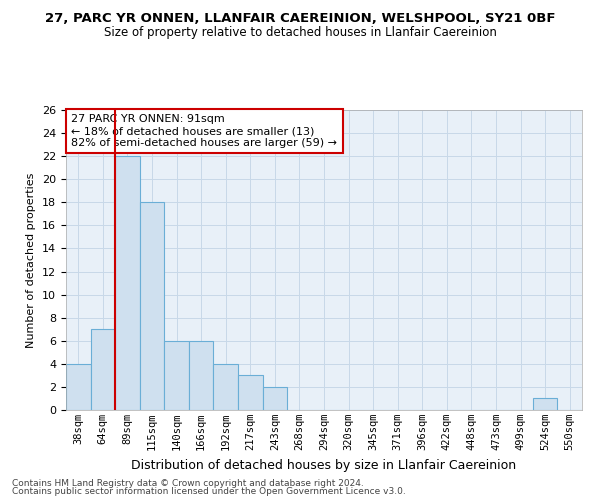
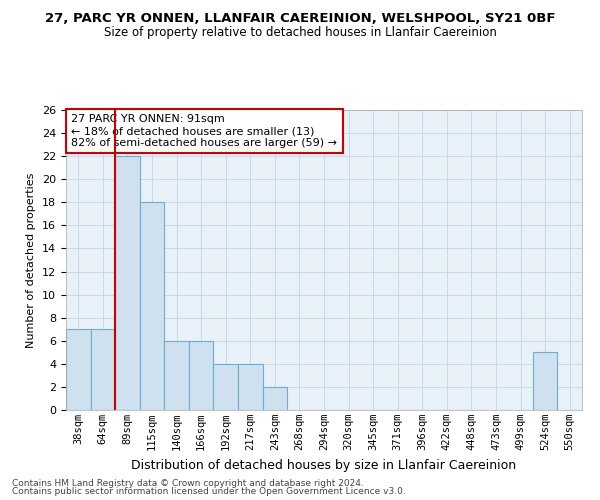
38sqm: 4 -> 7
217sqm: 3 -> 4
524sqm: 1 -> 5
